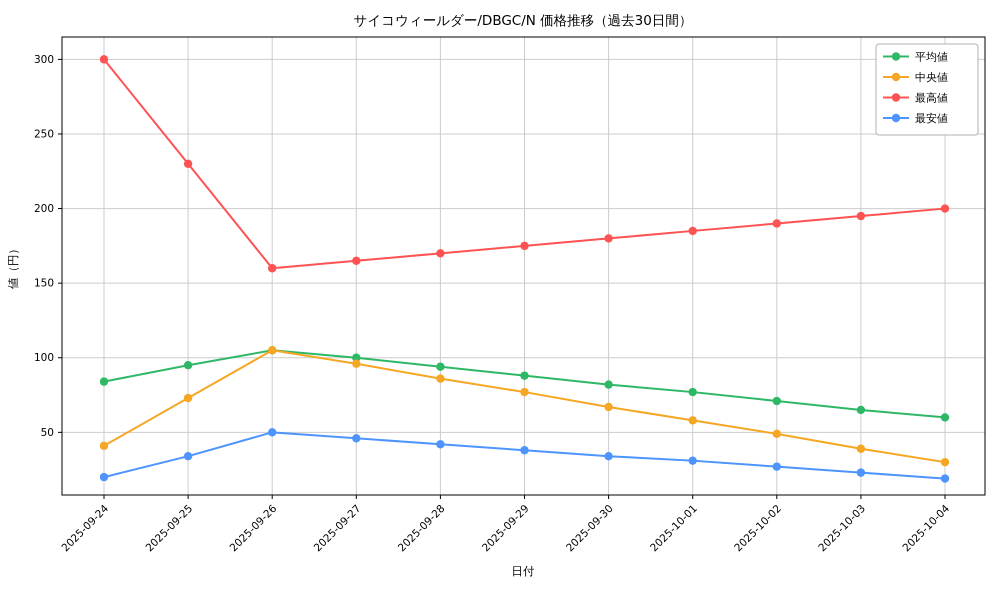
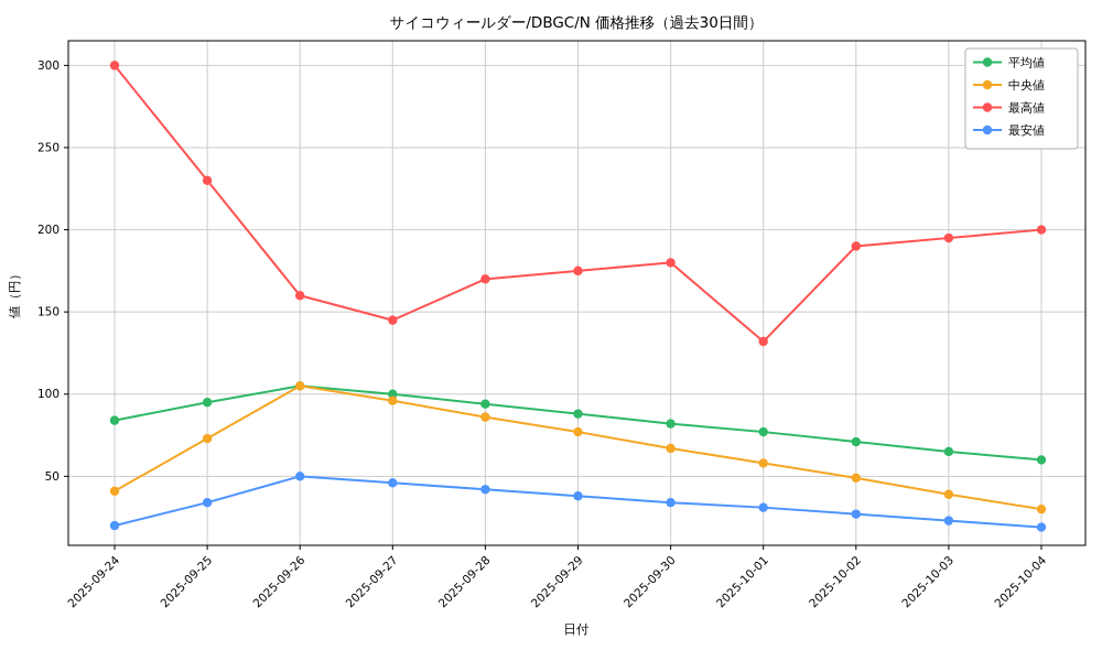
最高値/2025-09-27: 165 -> 145
最高値/2025-10-01: 185 -> 132
